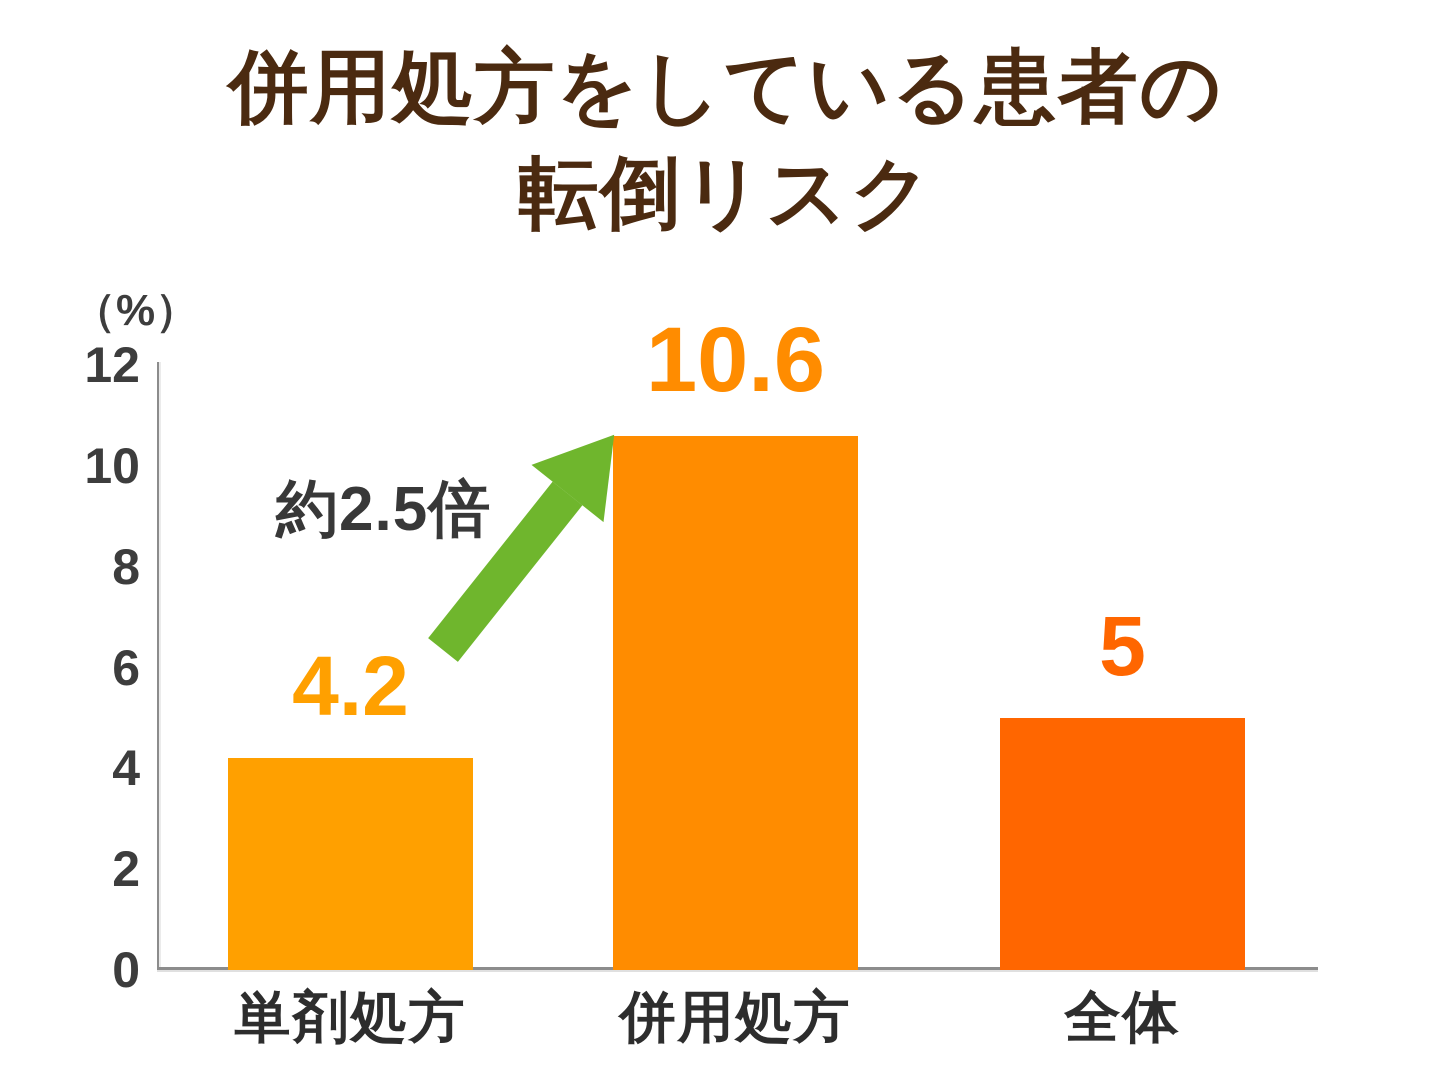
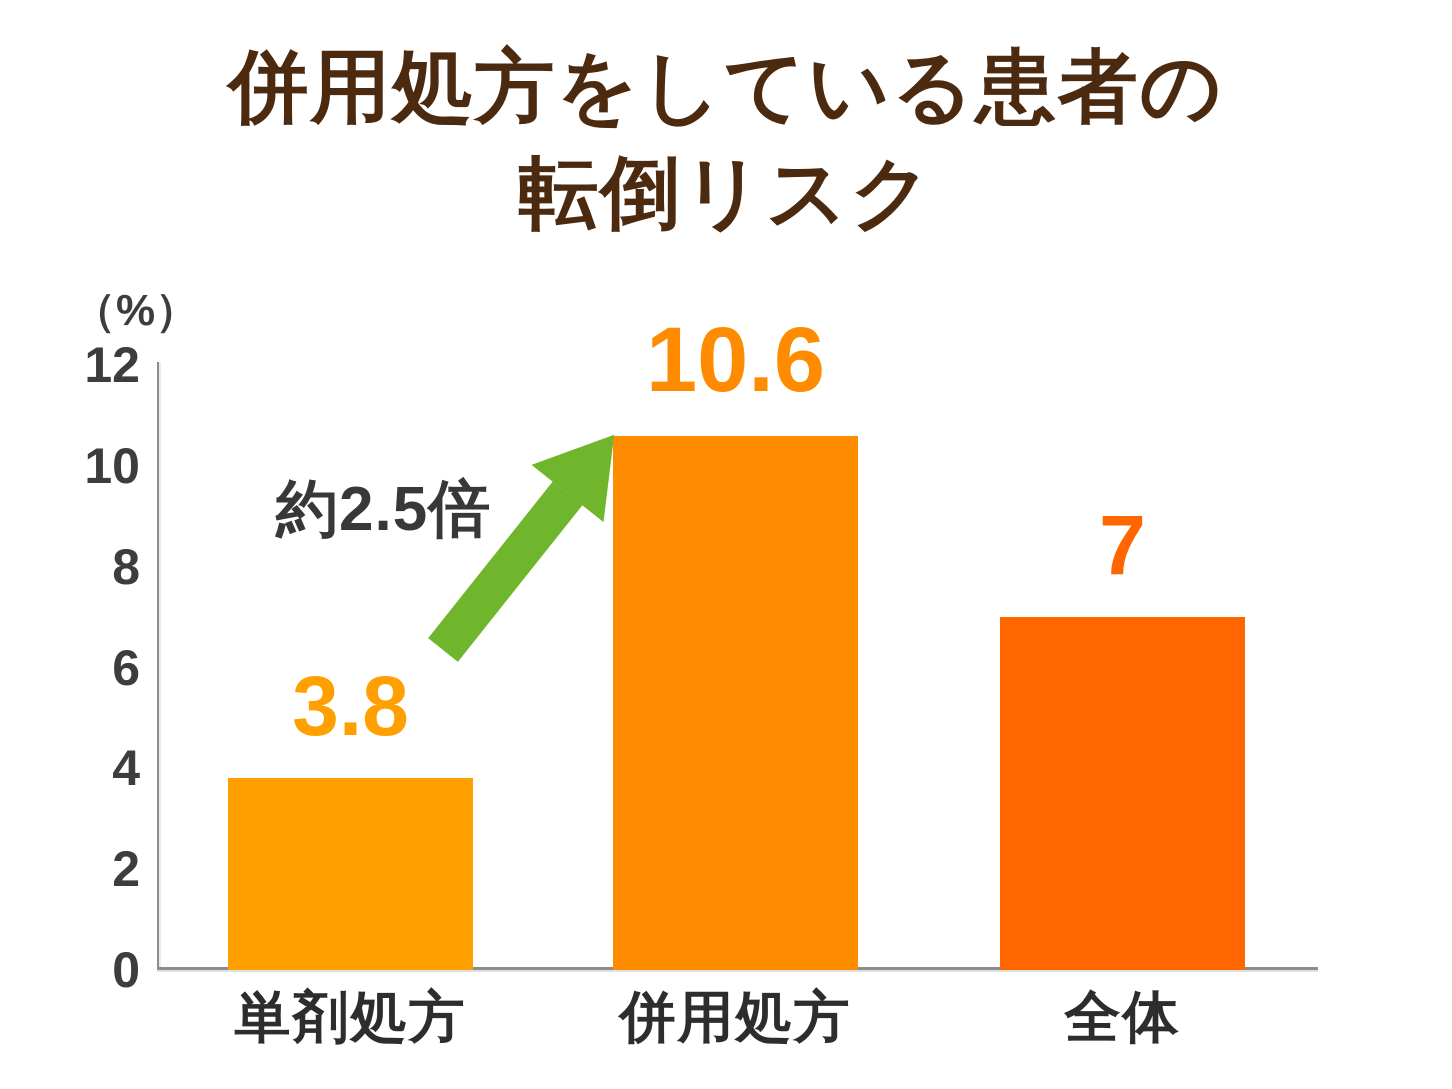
単剤処方: 4.2 -> 3.8
全体: 5 -> 7
